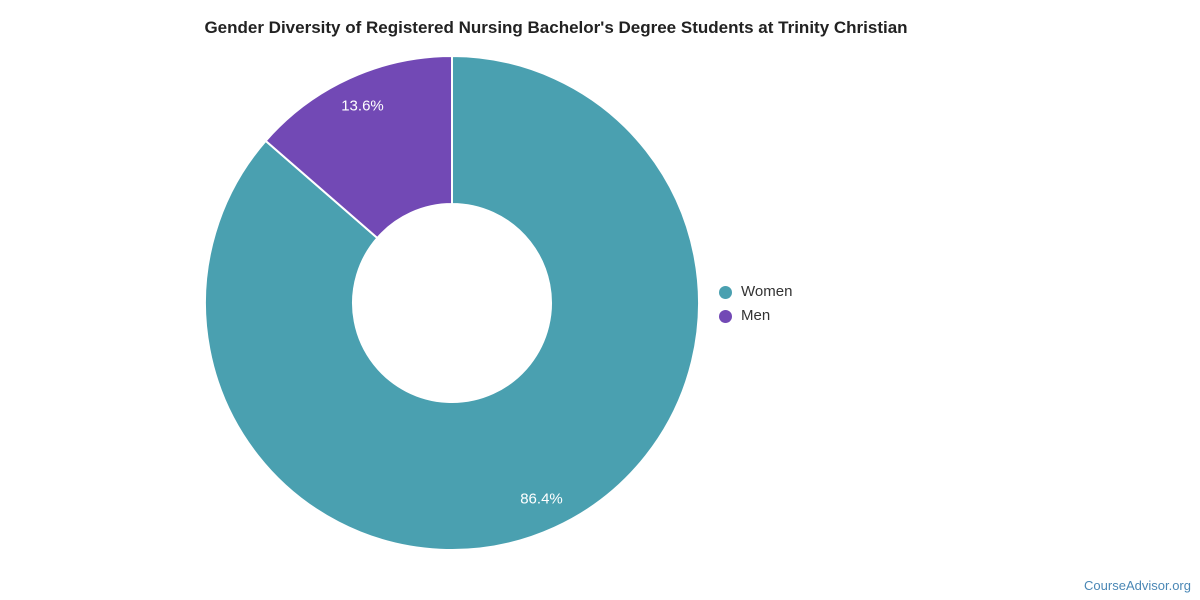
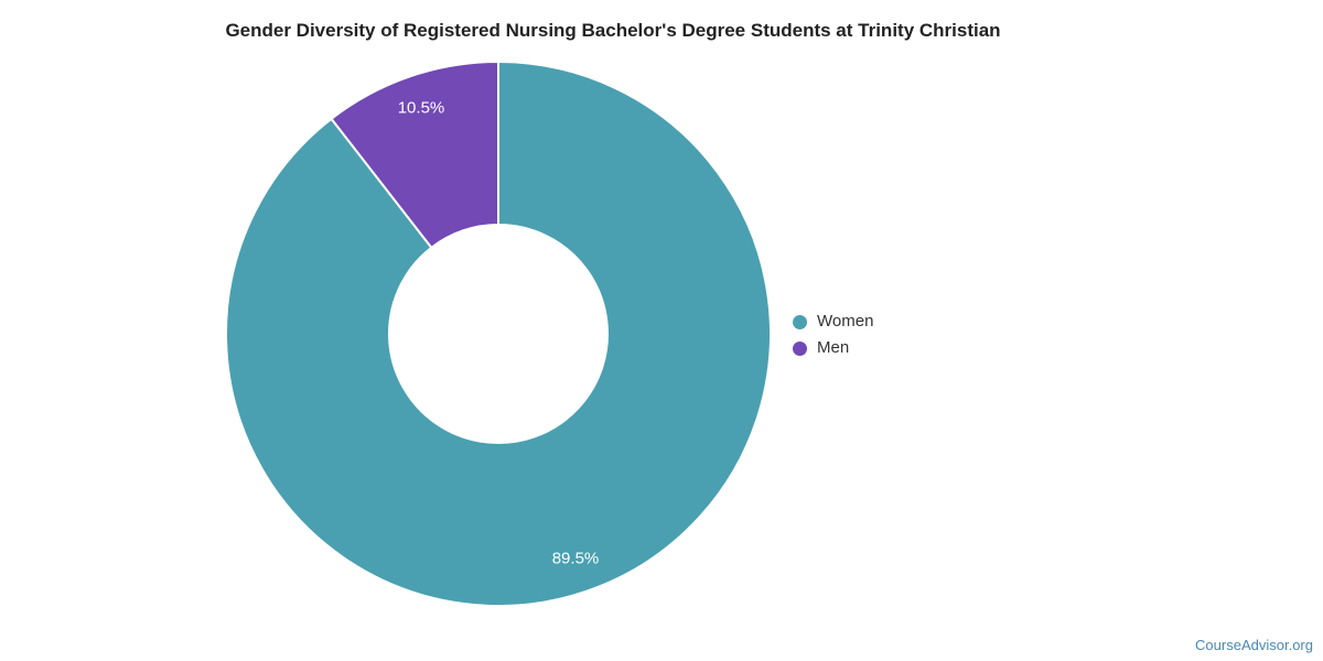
Women: 86.4% -> 89.5%
Men: 13.6% -> 10.5%
